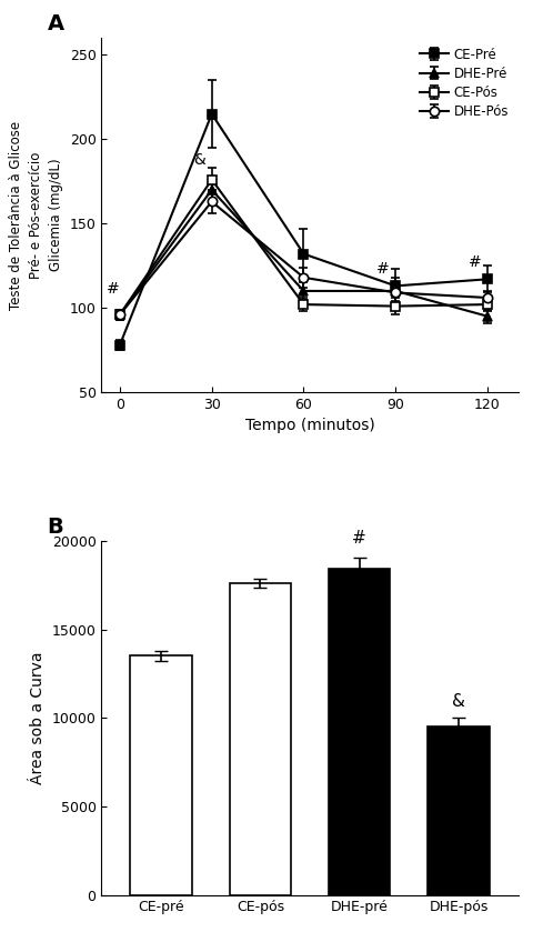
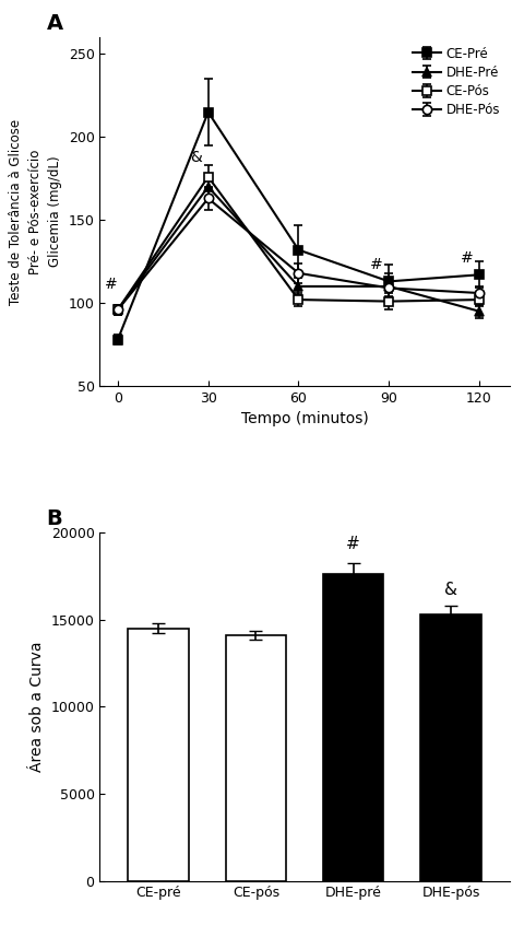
CE-pré: 13500 -> 14500
CE-pós: 17600 -> 14100
DHE-pré: 18400 -> 17600
DHE-pós: 9500 -> 15300
